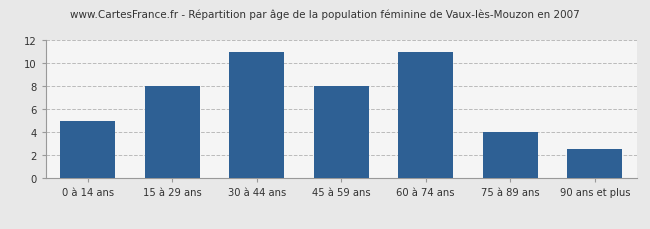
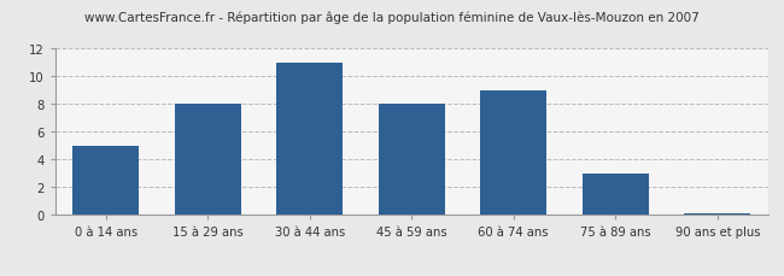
60 à 74 ans: 11.0 -> 9.0
75 à 89 ans: 4.0 -> 3.0
90 ans et plus: 2.6 -> 0.1
